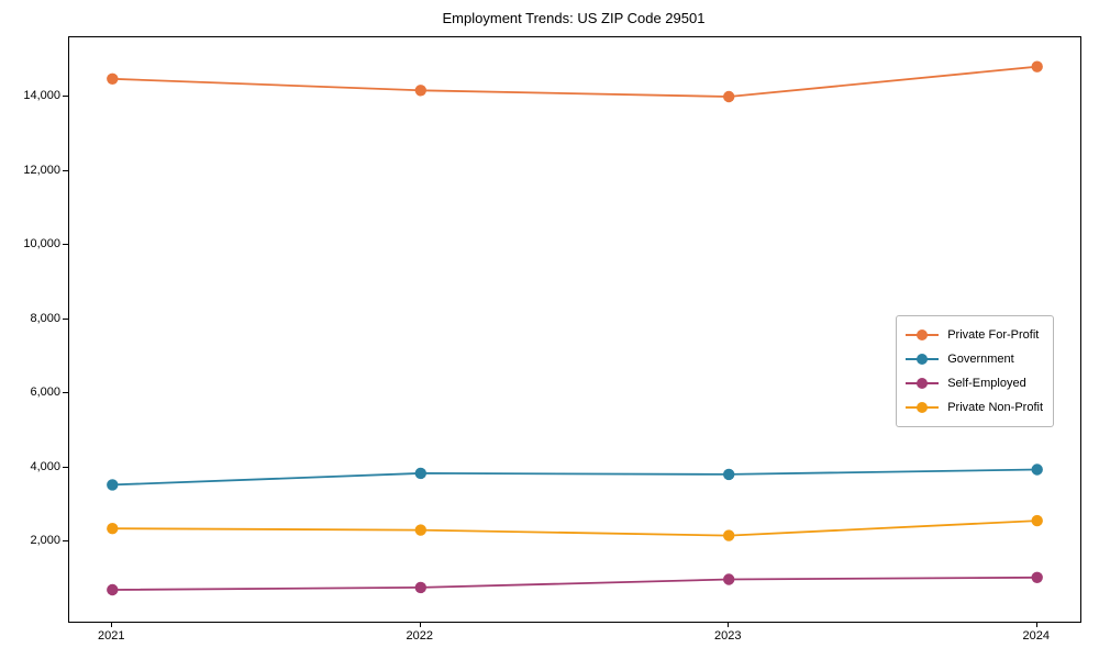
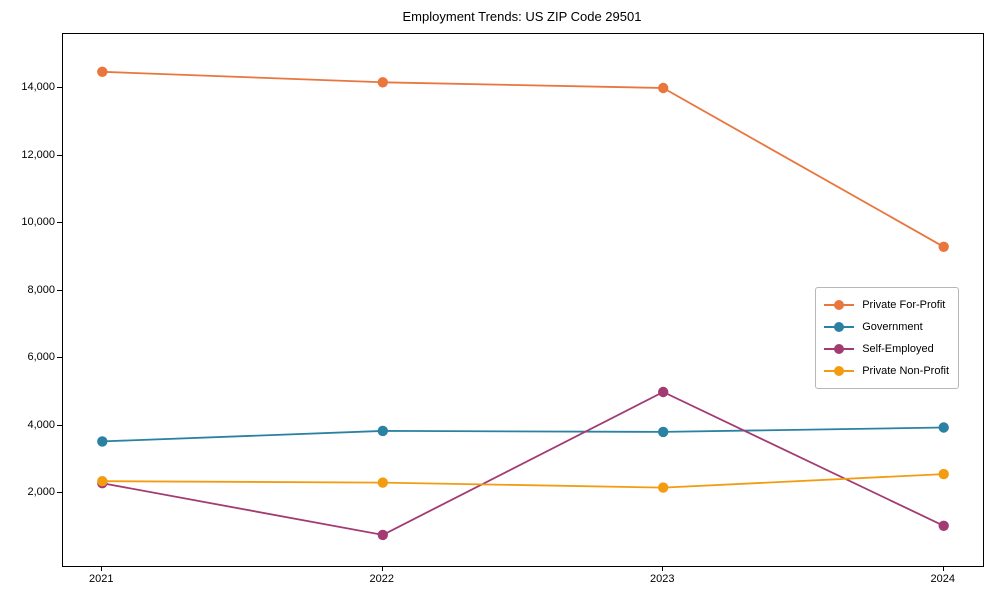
Self-Employed/2021: 700 -> 2300
Self-Employed/2023: 1000 -> 5000
Private For-Profit/2024: 14800 -> 9300
